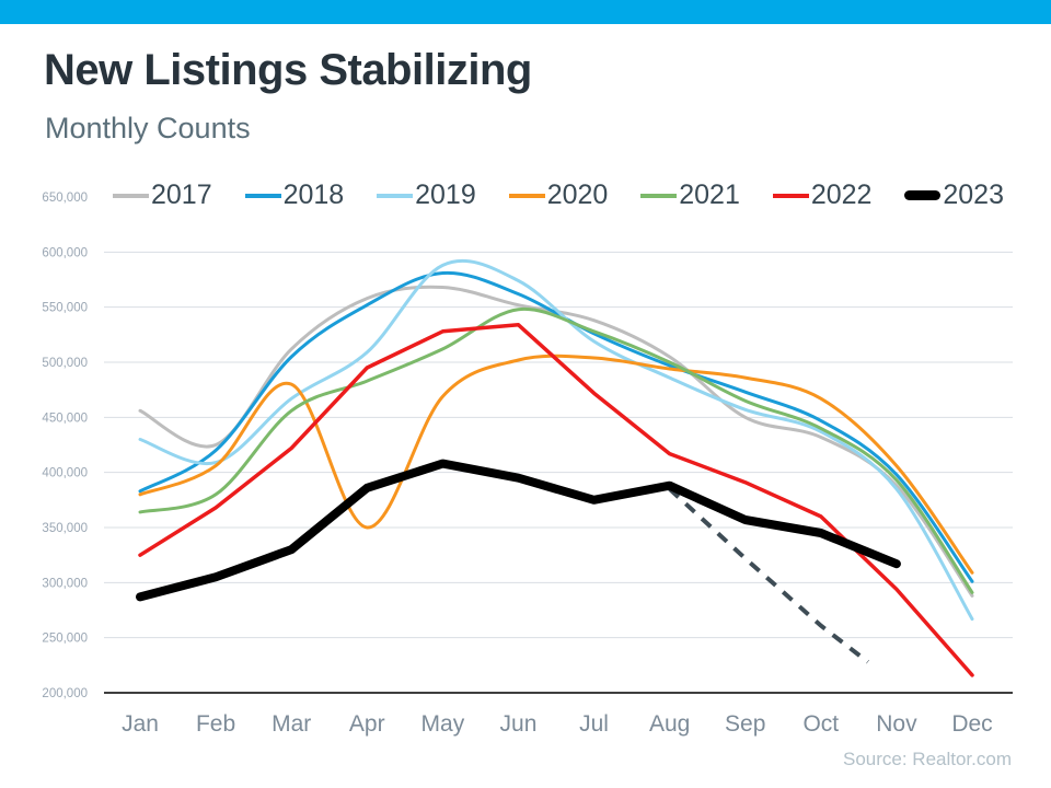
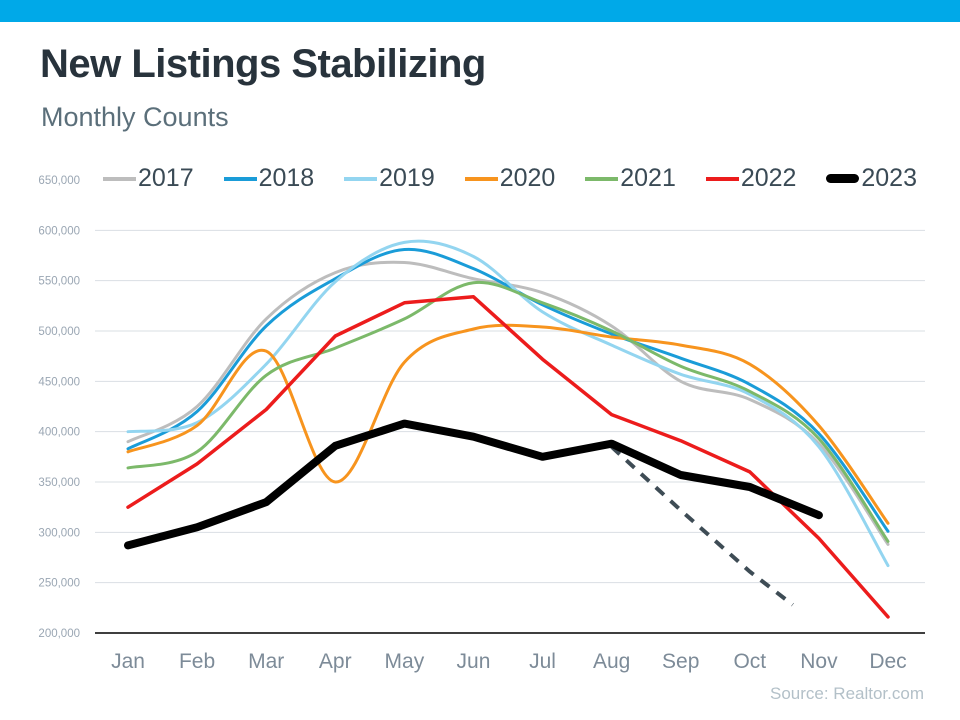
2017/Jan: 456000 -> 390000
2019/Jan: 430000 -> 400000
2019/Apr: 509000 -> 549000
